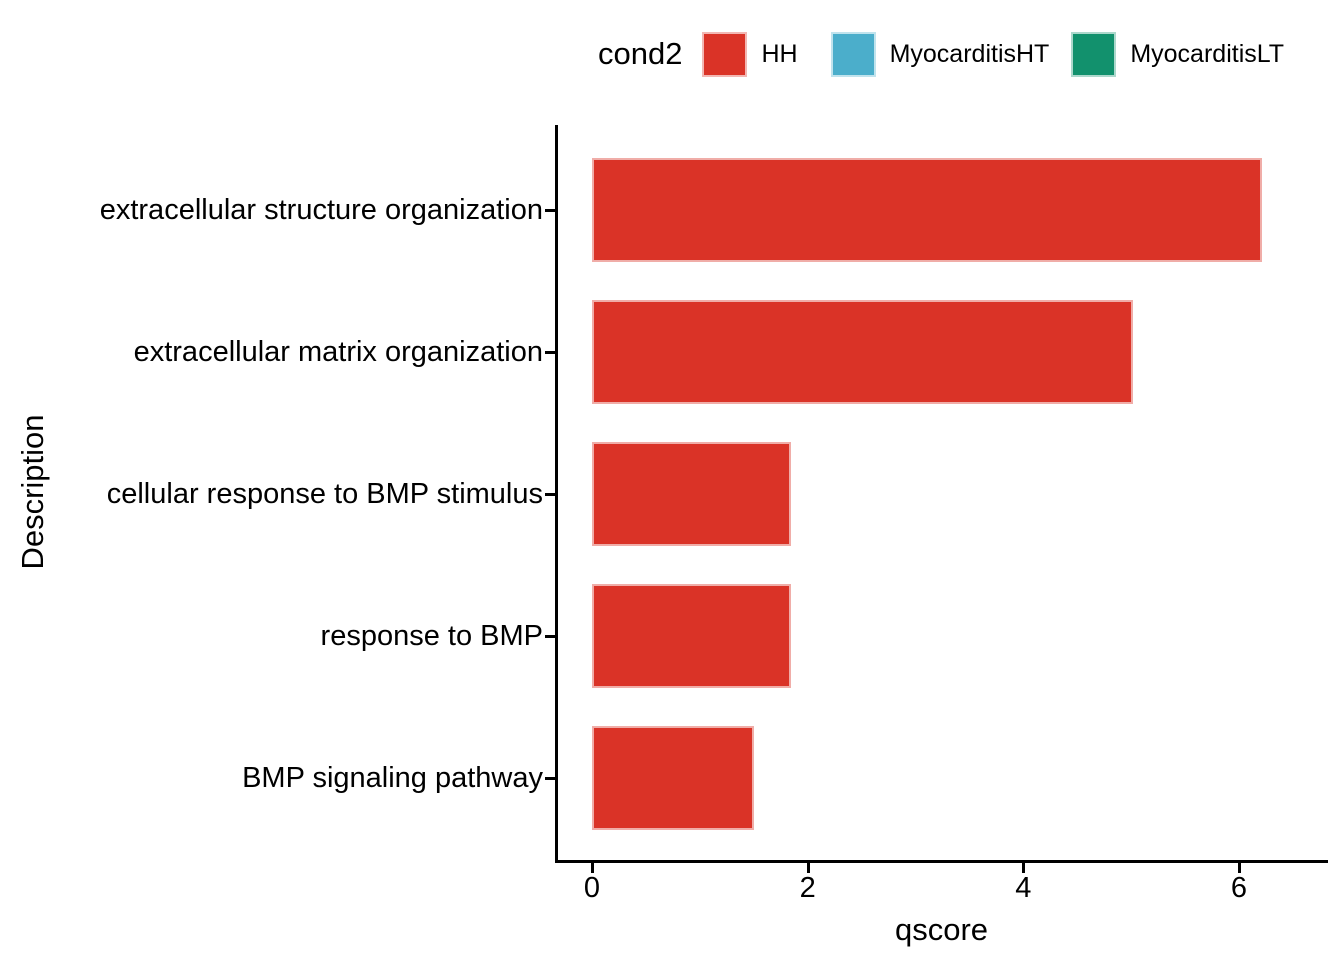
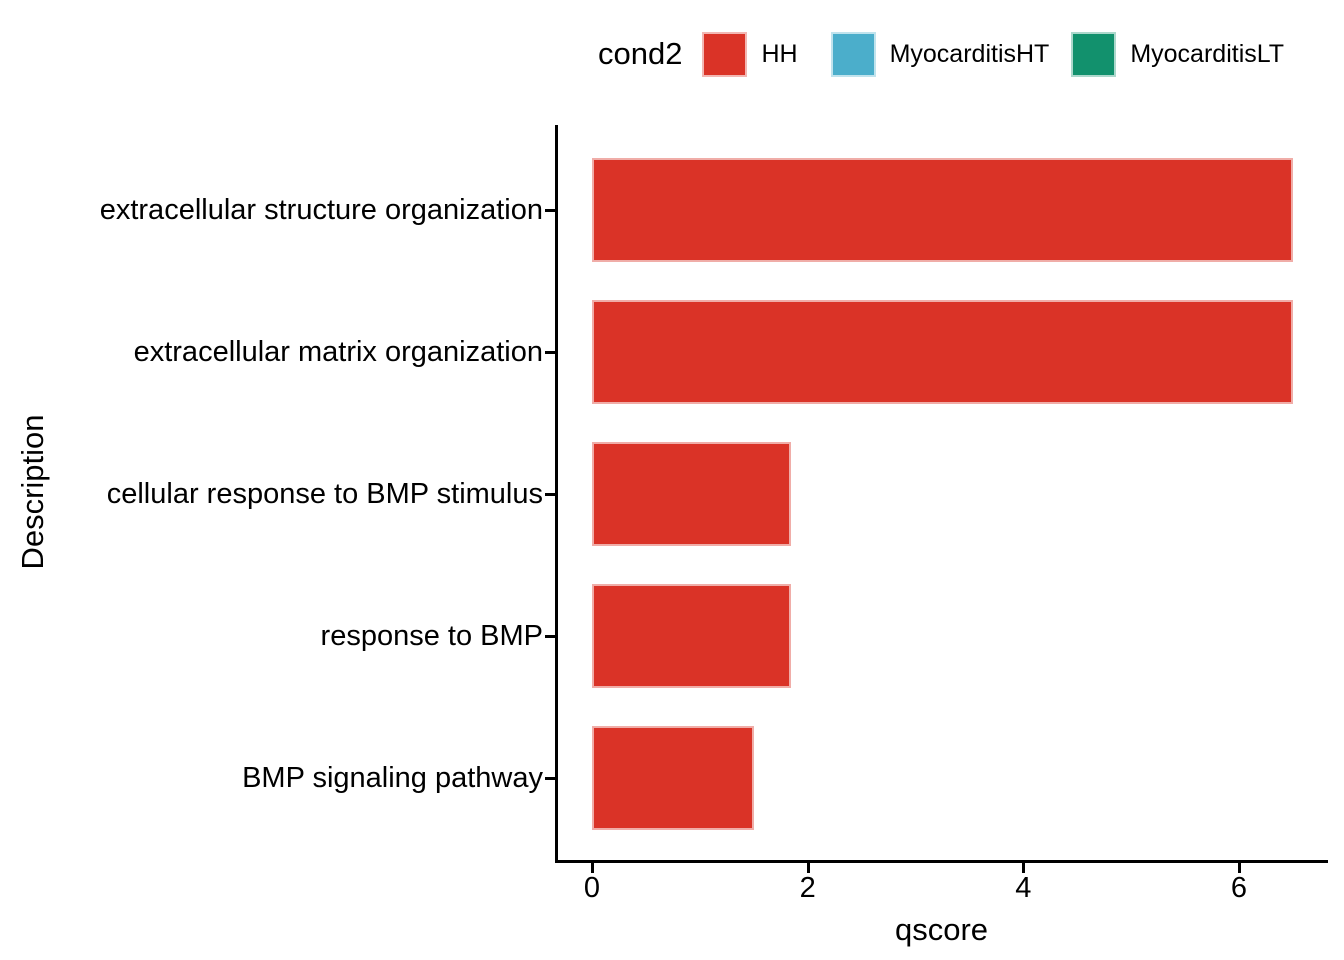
extracellular structure organization: 6.21 -> 6.50
extracellular matrix organization: 5.02 -> 6.50
